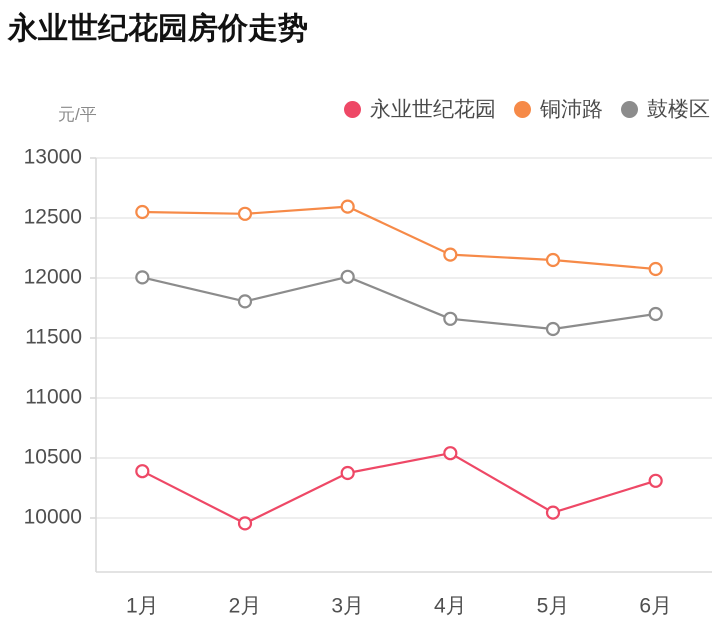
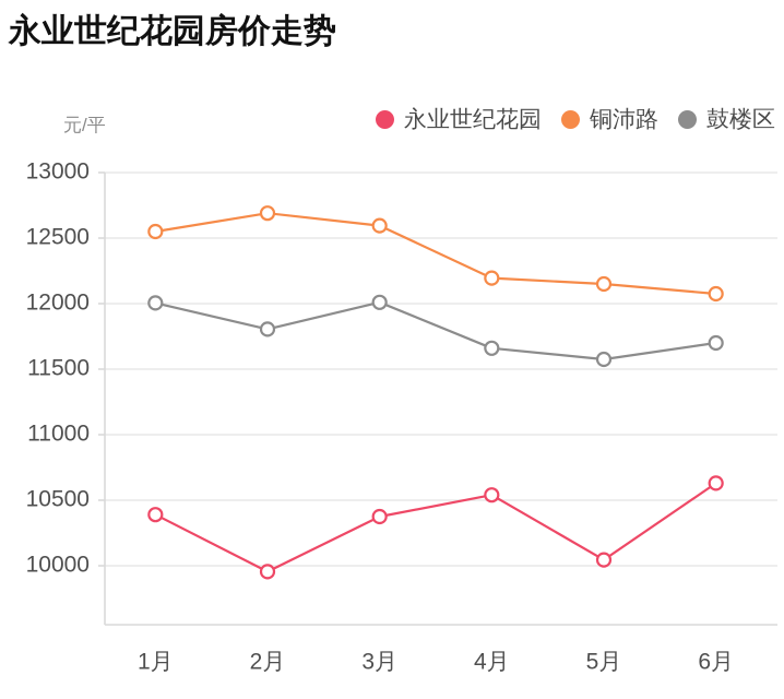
铜沛路/2月: 12540 -> 12690
永业世纪花园/6月: 10310 -> 10630
